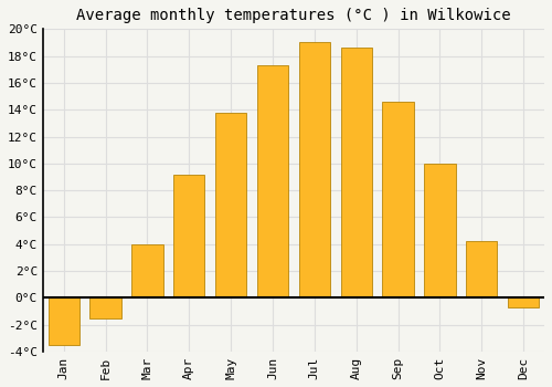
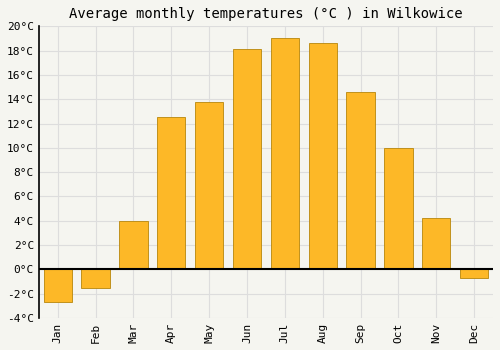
Jan: -3.5°C -> -2.7°C
Apr: 9.2°C -> 12.5°C
Jun: 17.3°C -> 18.1°C
